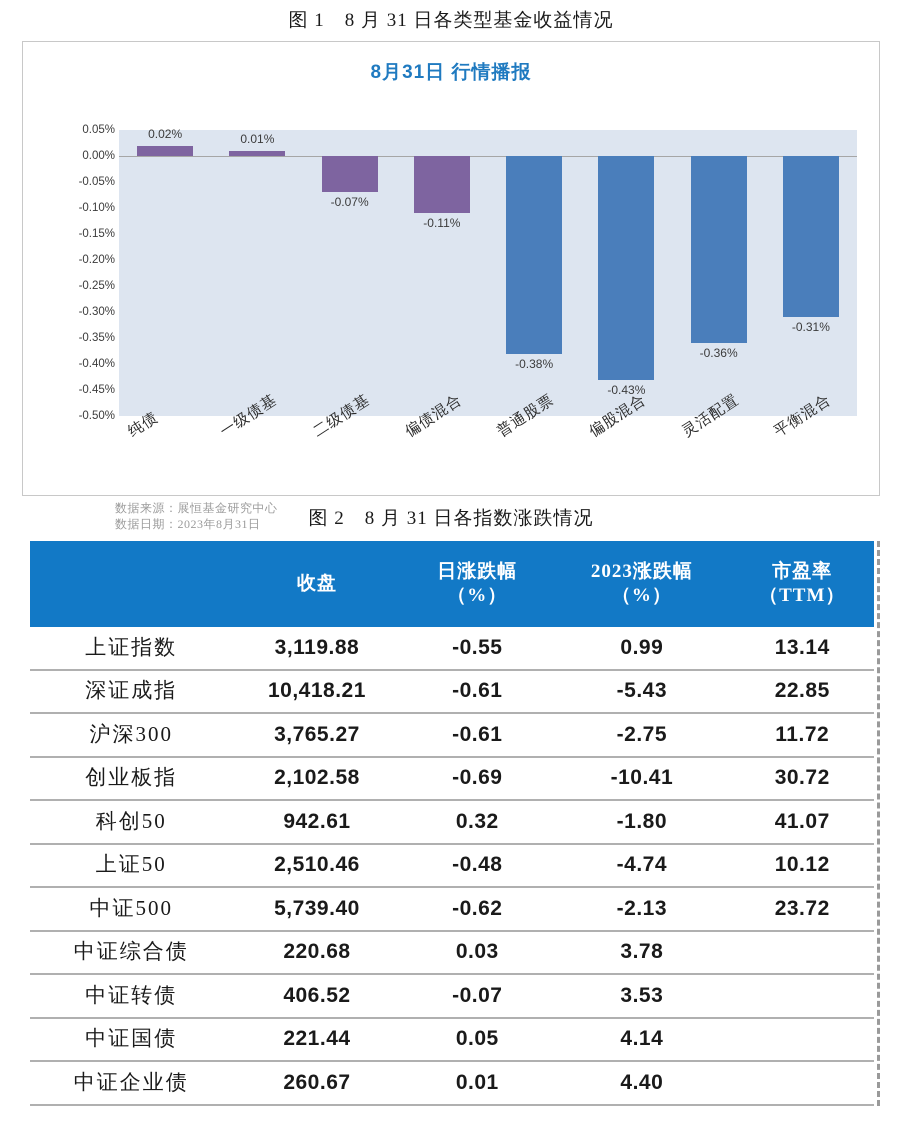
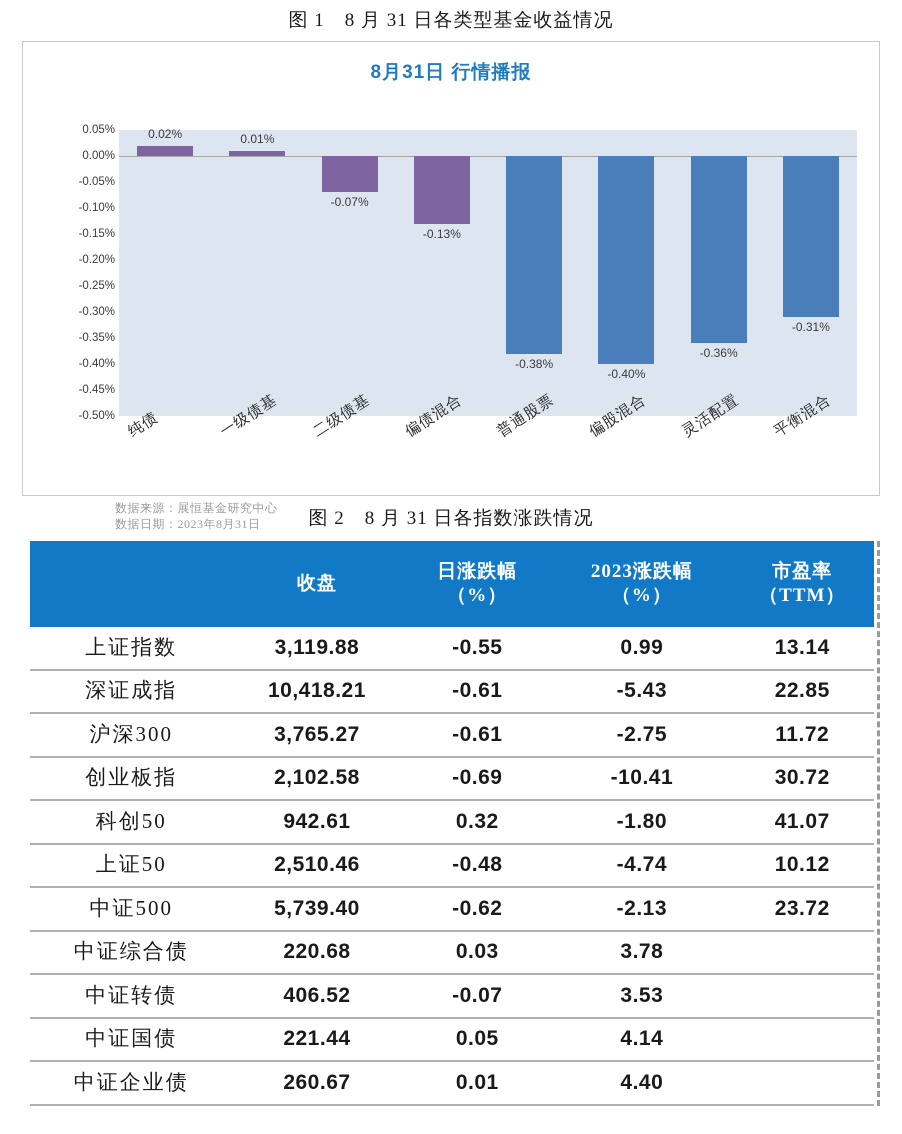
偏债混合: -0.11% -> -0.13%
偏股混合: -0.43% -> -0.40%
